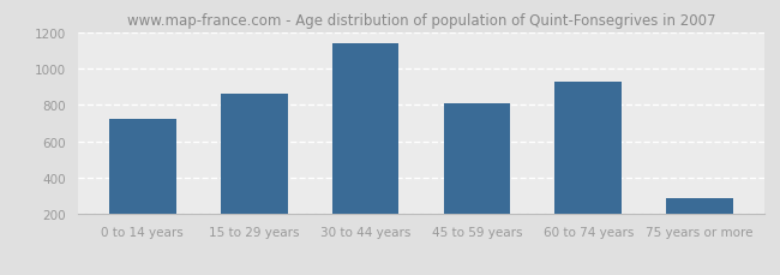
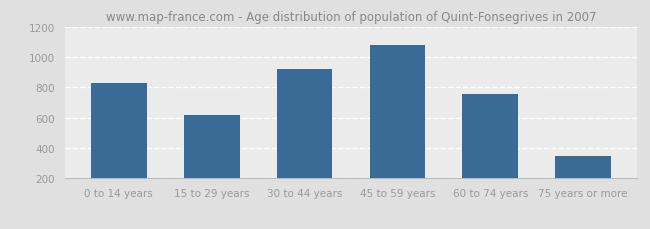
0 to 14 years: 720 -> 830
15 to 29 years: 860 -> 620
30 to 44 years: 1140 -> 920
45 to 59 years: 810 -> 1080
60 to 74 years: 930 -> 760
75 years or more: 290 -> 350
